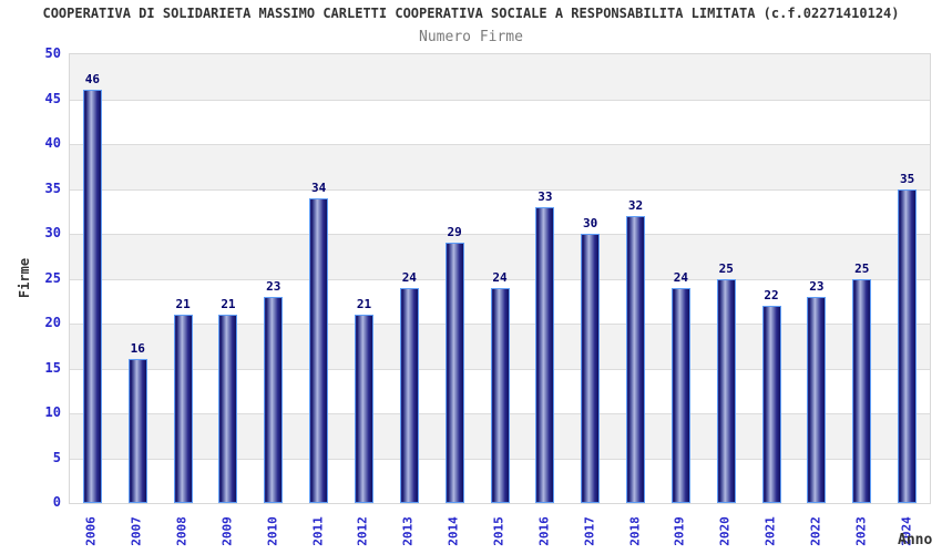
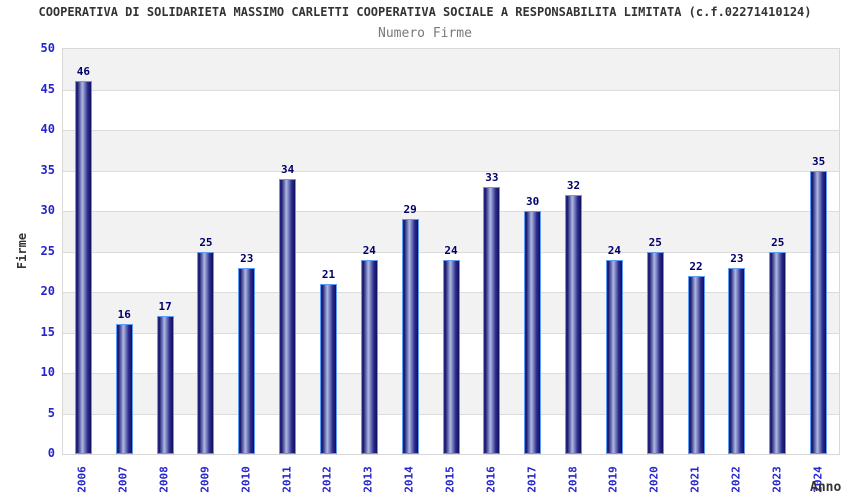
2008: 21 -> 17
2009: 21 -> 25
